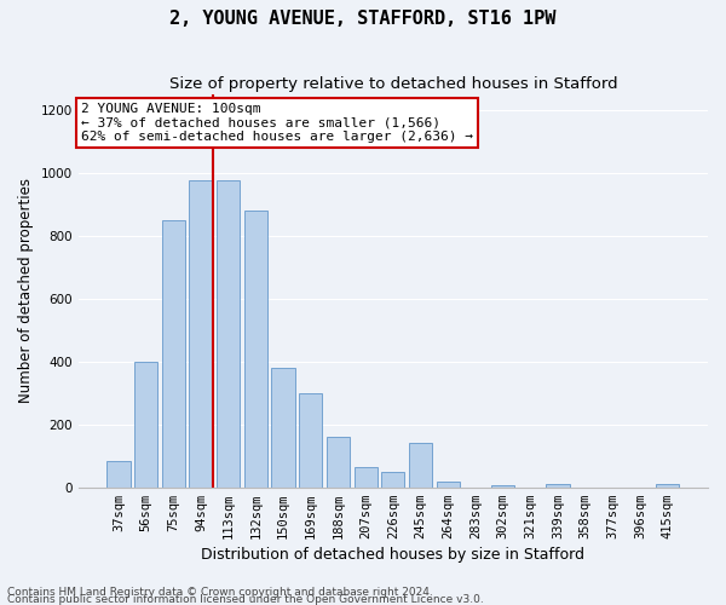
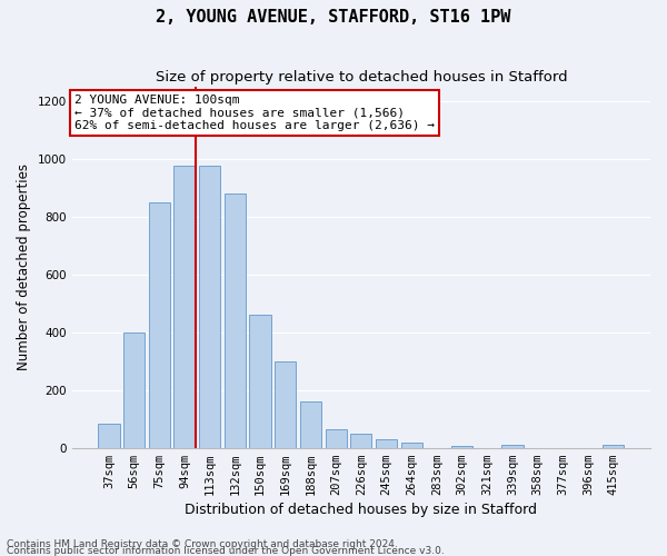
150sqm: 380 -> 460
245sqm: 140 -> 30
